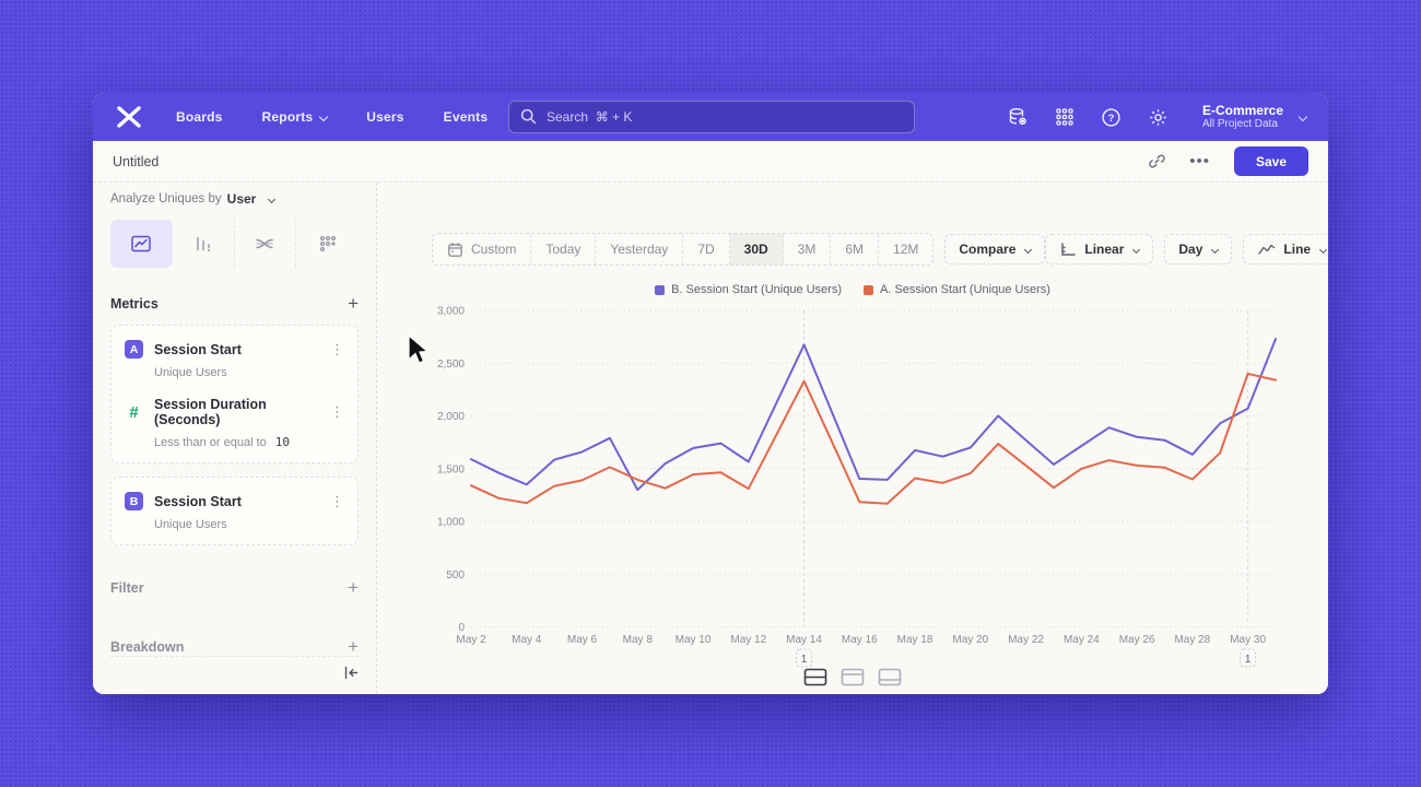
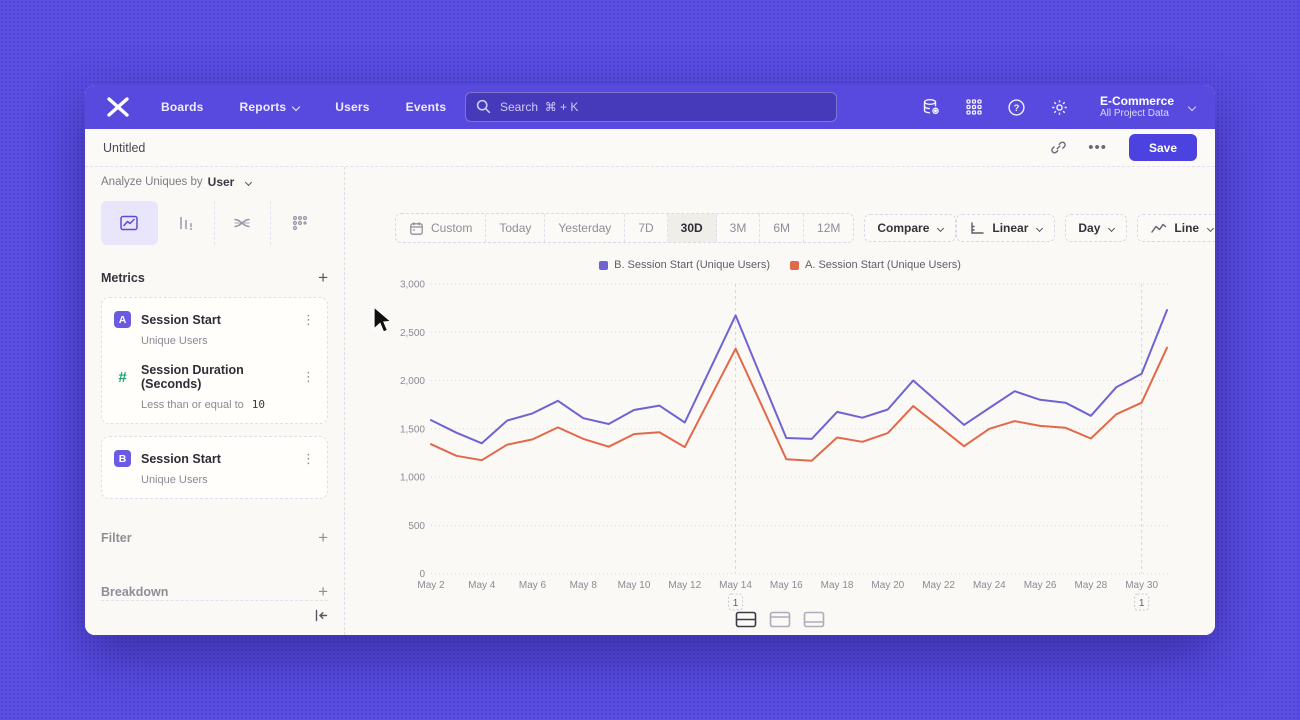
B. Session Start (Unique Users)/May 8: 1300 -> 1600
A. Session Start (Unique Users)/May 30: 2400 -> 1800
